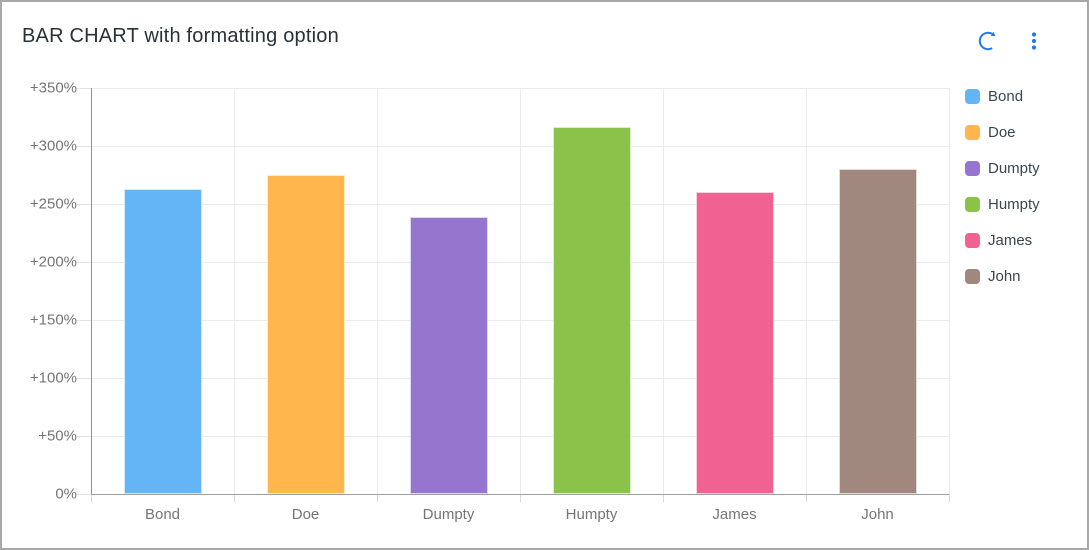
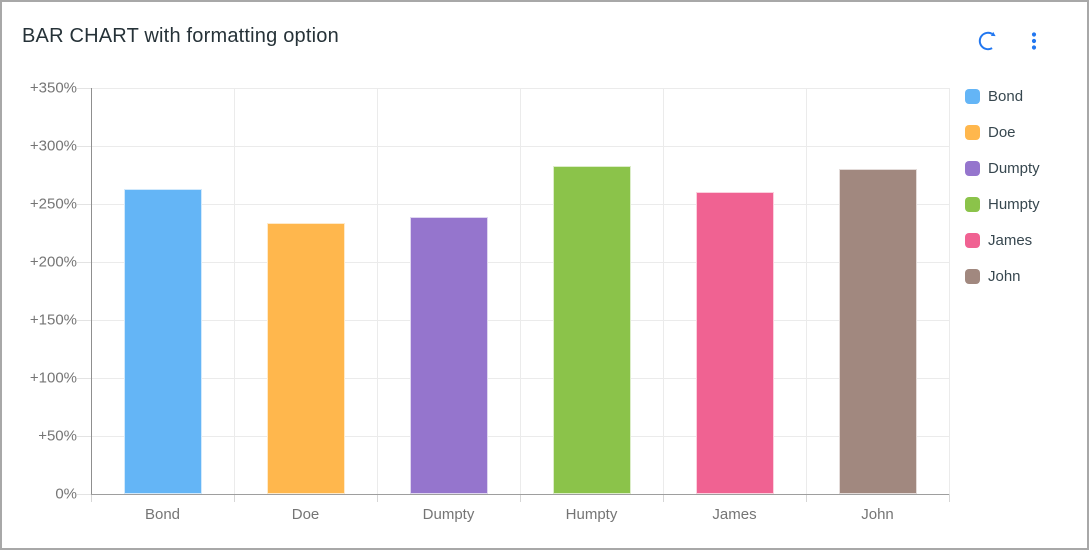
Doe: 275% -> 234%
Humpty: 316% -> 283%
